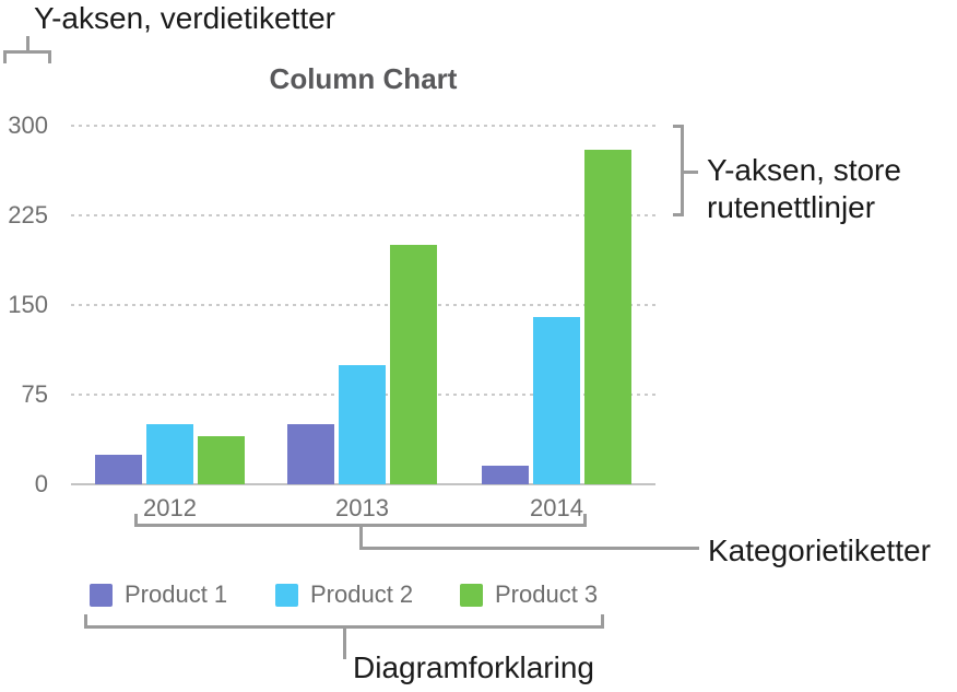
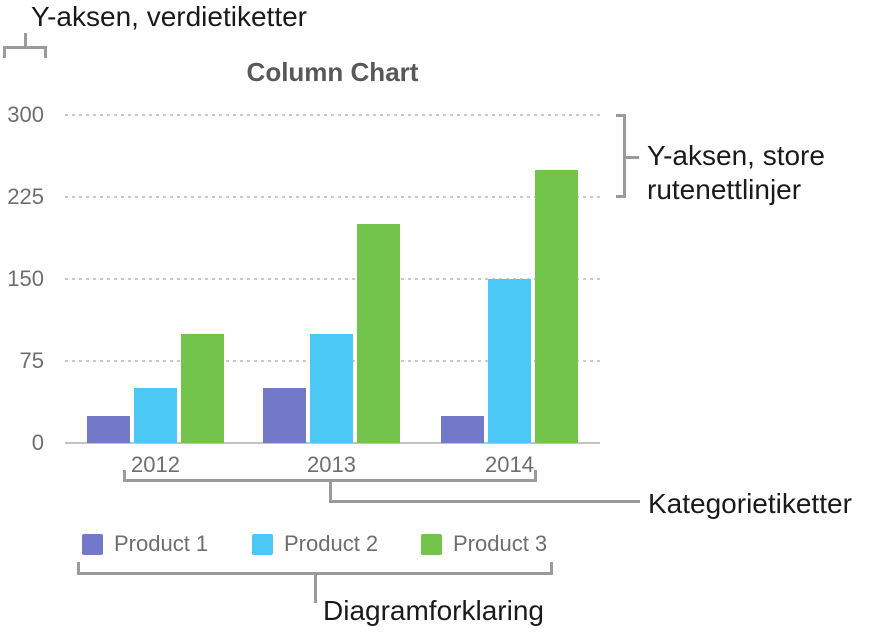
Product 3/2012: 40 -> 100
Product 1/2014: 16 -> 25
Product 2/2014: 140 -> 150
Product 3/2014: 280 -> 250
